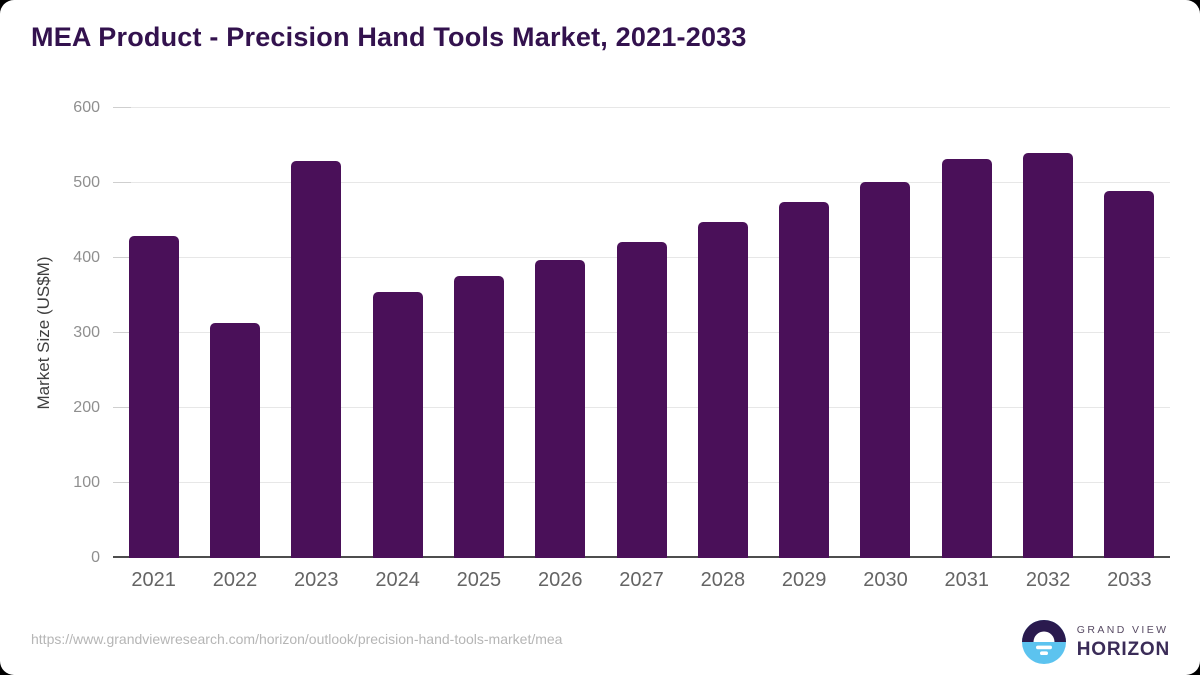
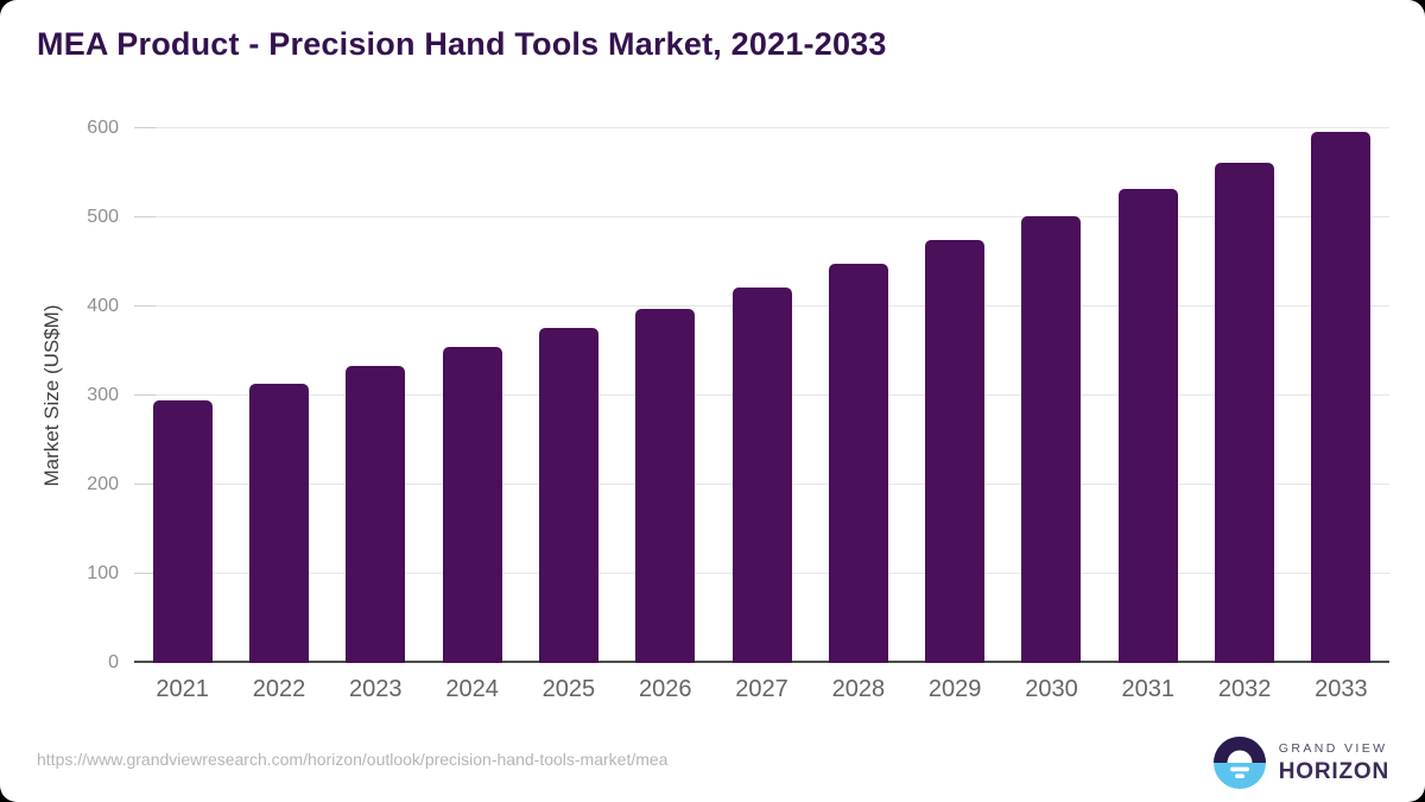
2021: 430 -> 300
2023: 530 -> 330
2032: 540 -> 560
2033: 490 -> 600
